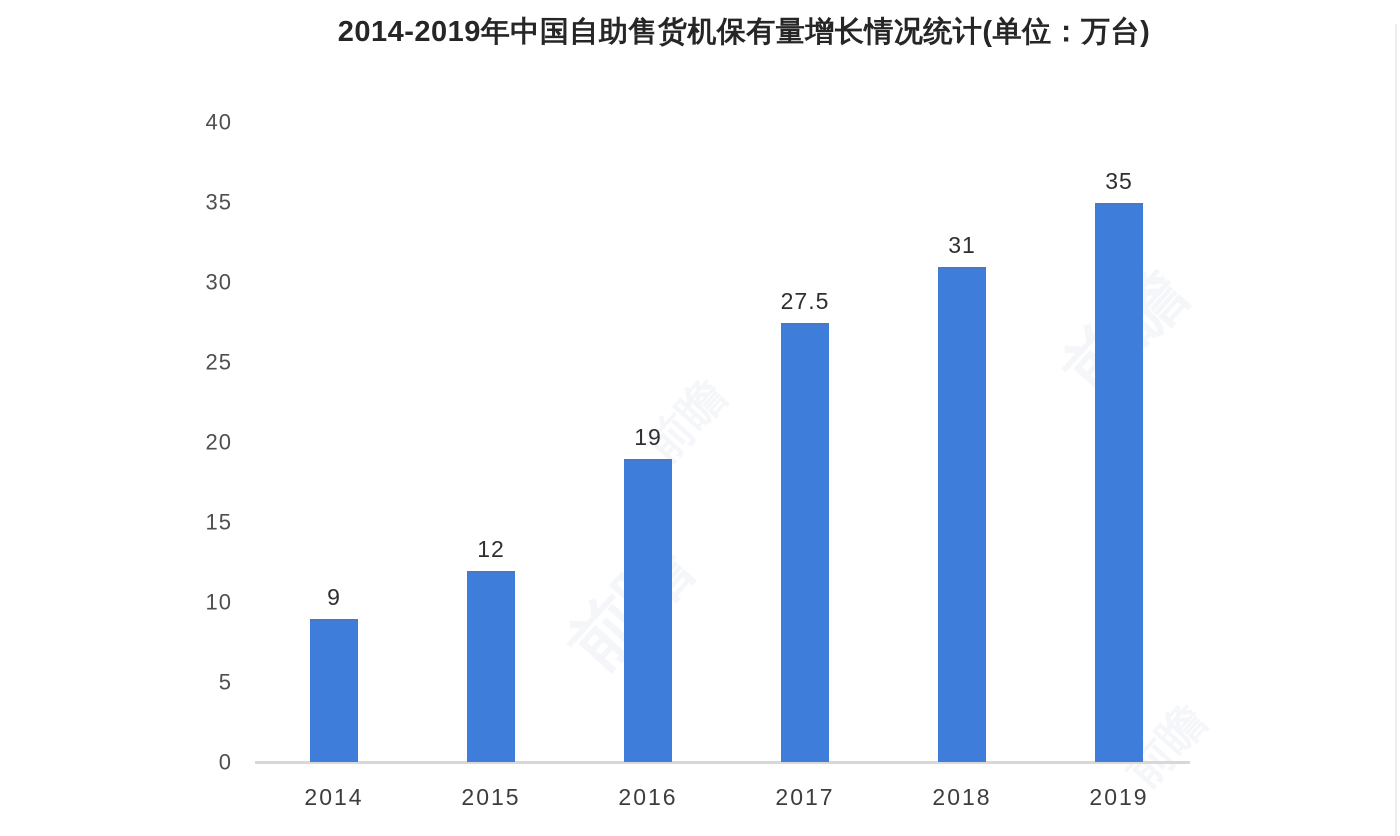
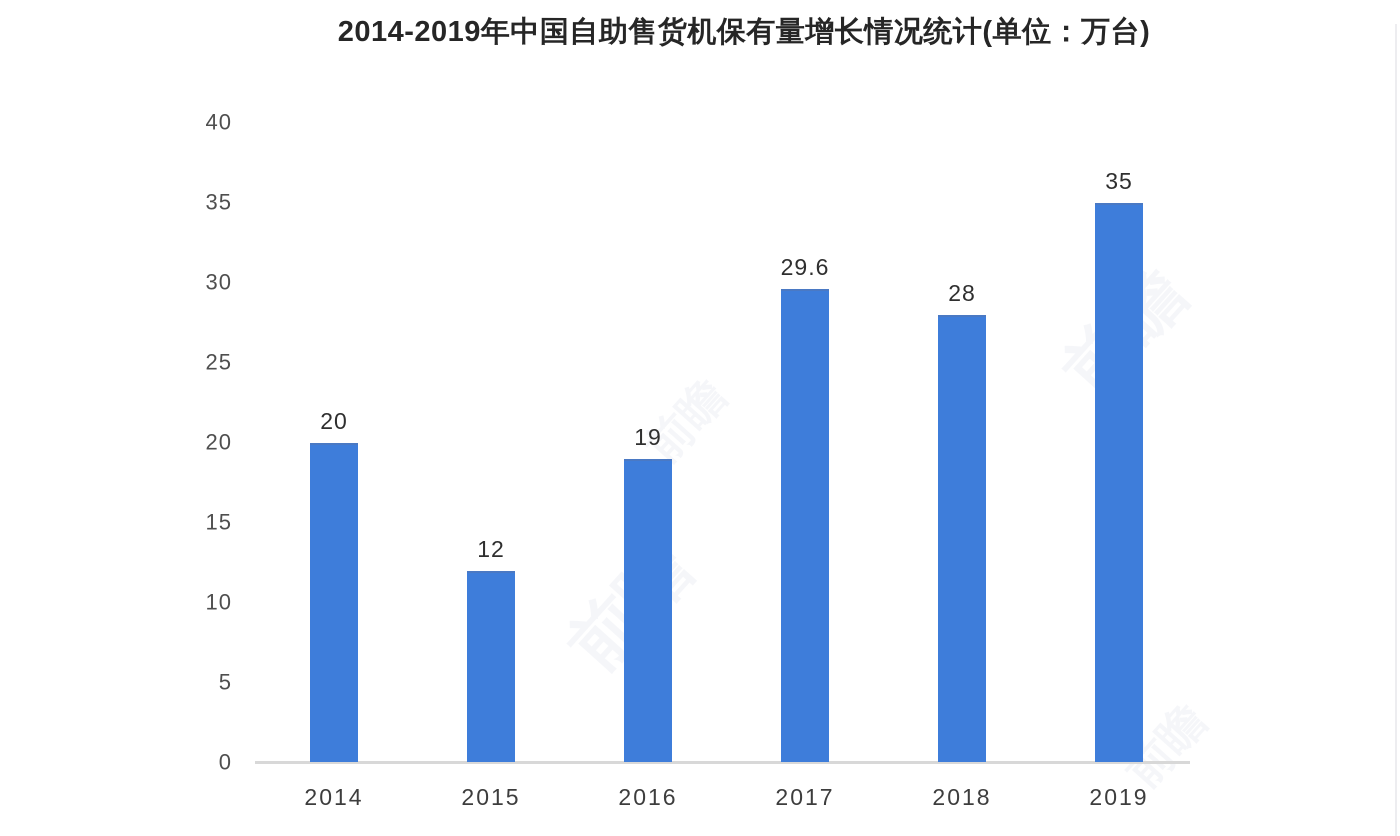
2014: 9 -> 20
2017: 27.5 -> 29.6
2018: 31 -> 28
